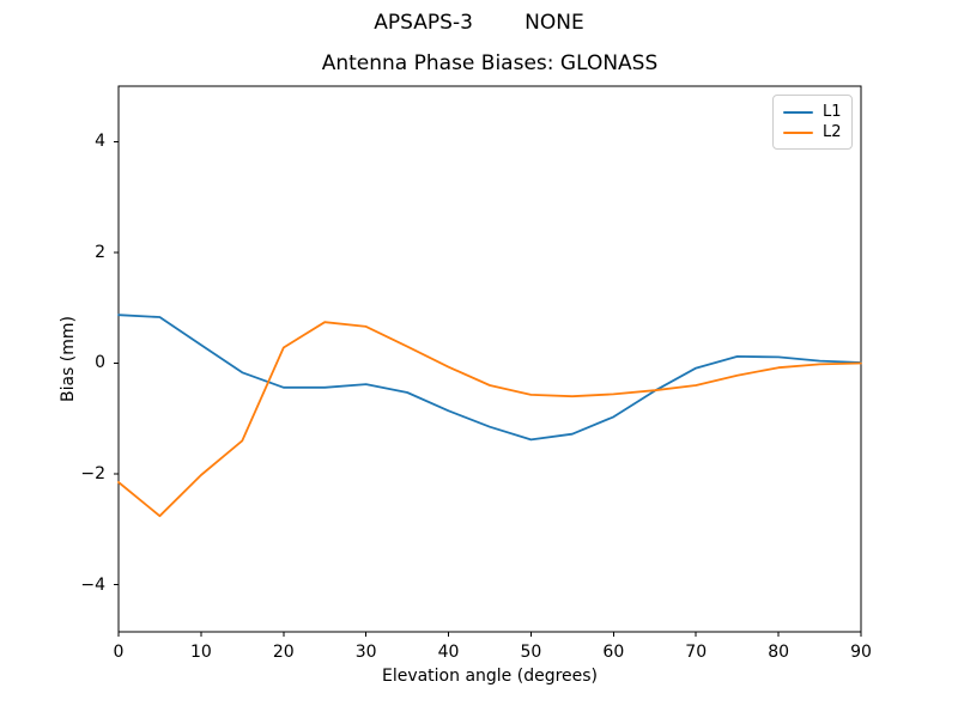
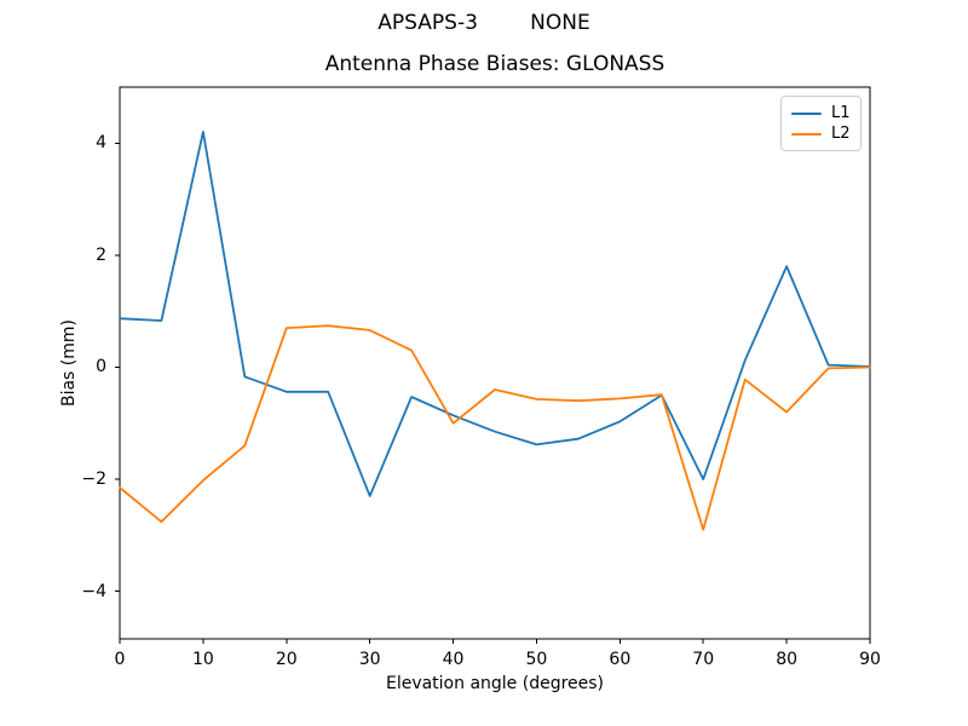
L1/10: 0.3 -> 4.2
L2/20: 0.3 -> 0.7
L1/30: -0.4 -> -2.3
L2/40: -0.1 -> -1.0
L1/70: -0.1 -> -2.0
L2/70: -0.4 -> -2.9
L1/80: 0.1 -> 1.8
L2/80: -0.1 -> -0.8
